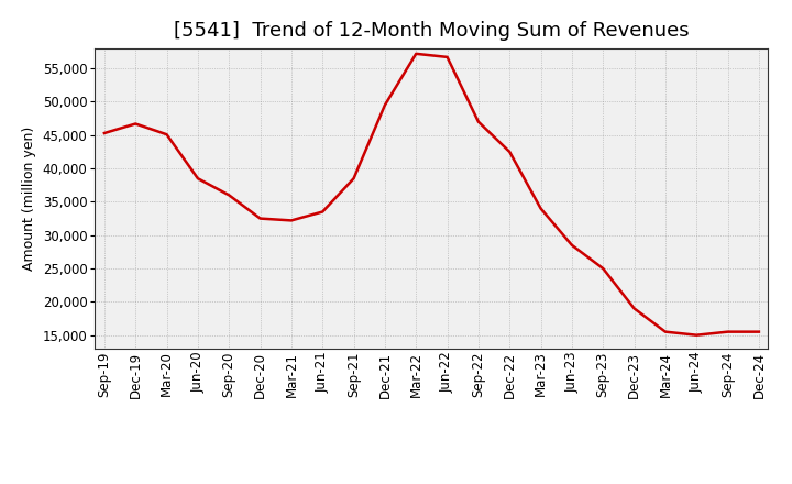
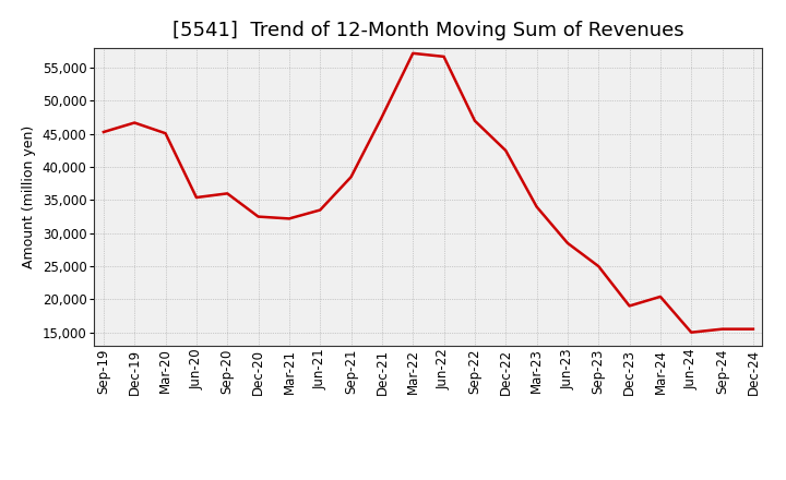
Jun-20: 38,500 -> 35,400
Dec-21: 49,500 -> 47,600
Mar-24: 15,500 -> 20,400
